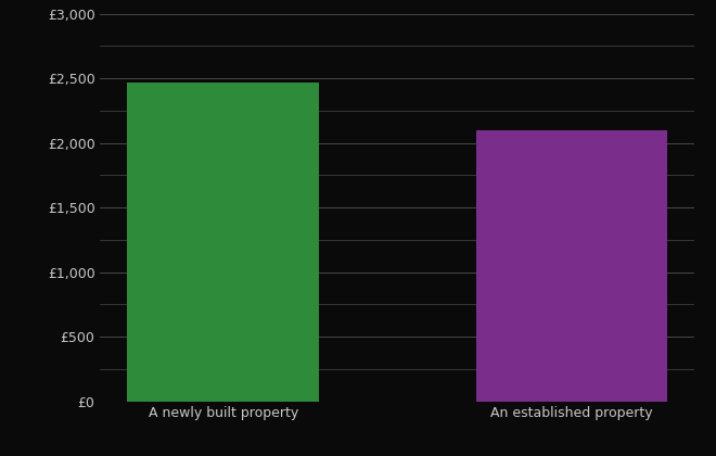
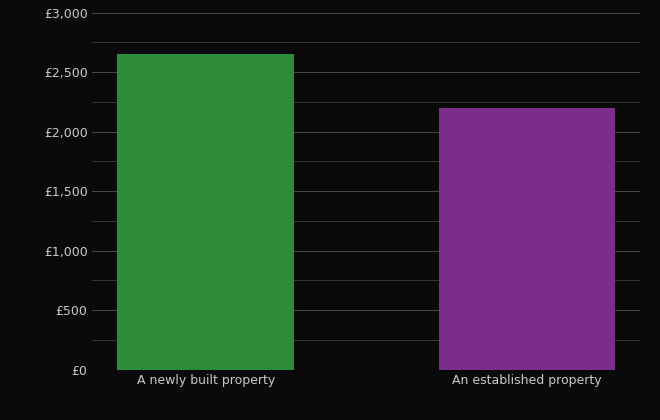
A newly built property: £2,470 -> £2,650
An established property: £2,100 -> £2,200
